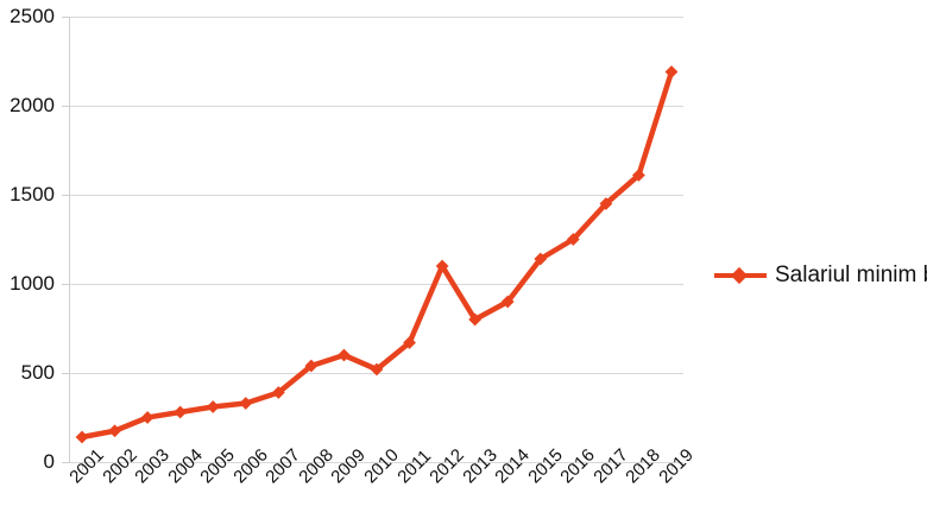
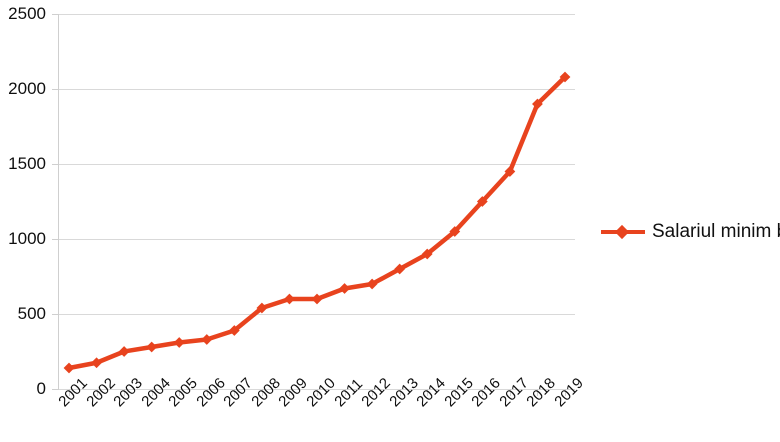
2010: 520 -> 600
2012: 1100 -> 700
2015: 1140 -> 1050
2018: 1610 -> 1900
2019: 2190 -> 2080
